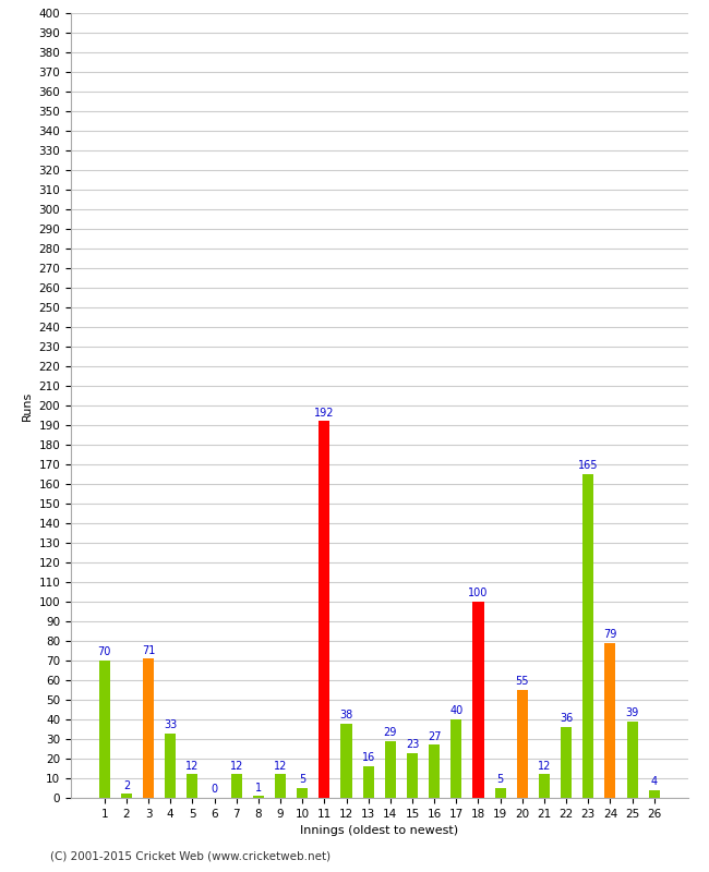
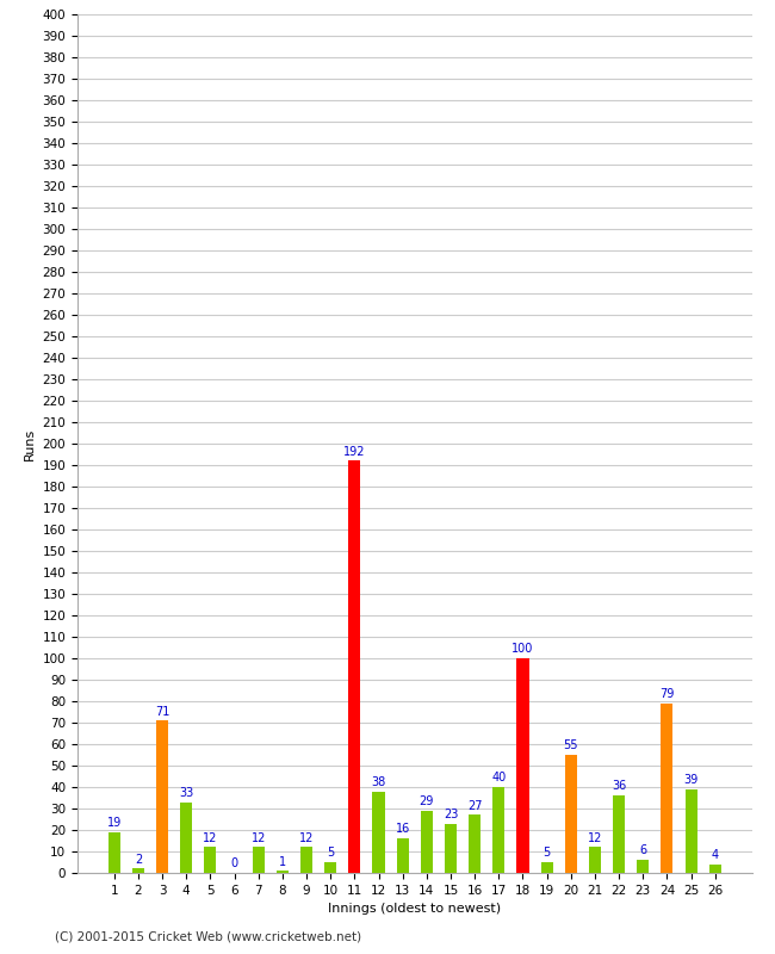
1: 70 -> 19
23: 165 -> 6
